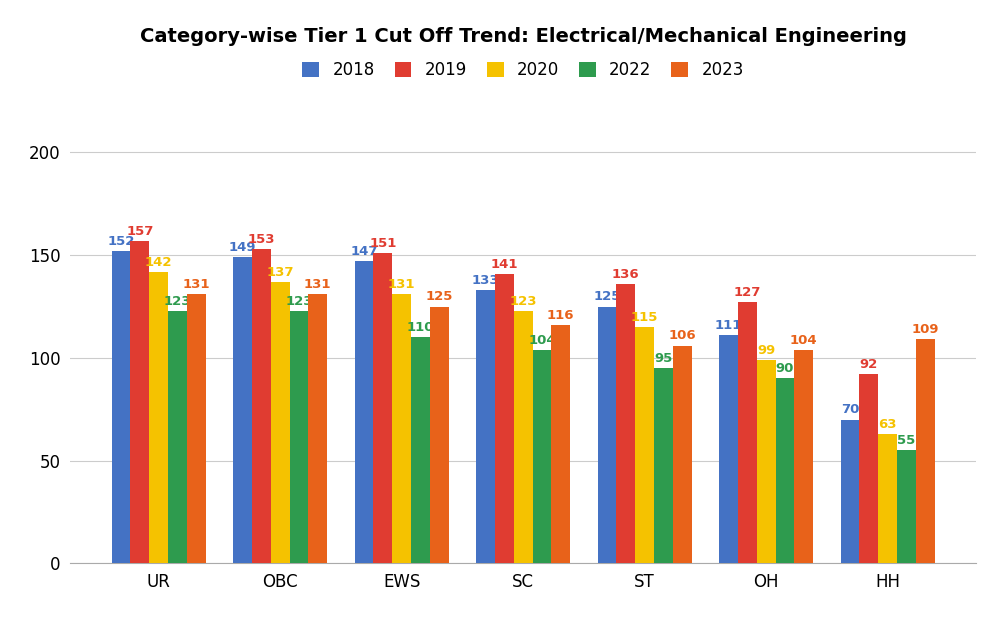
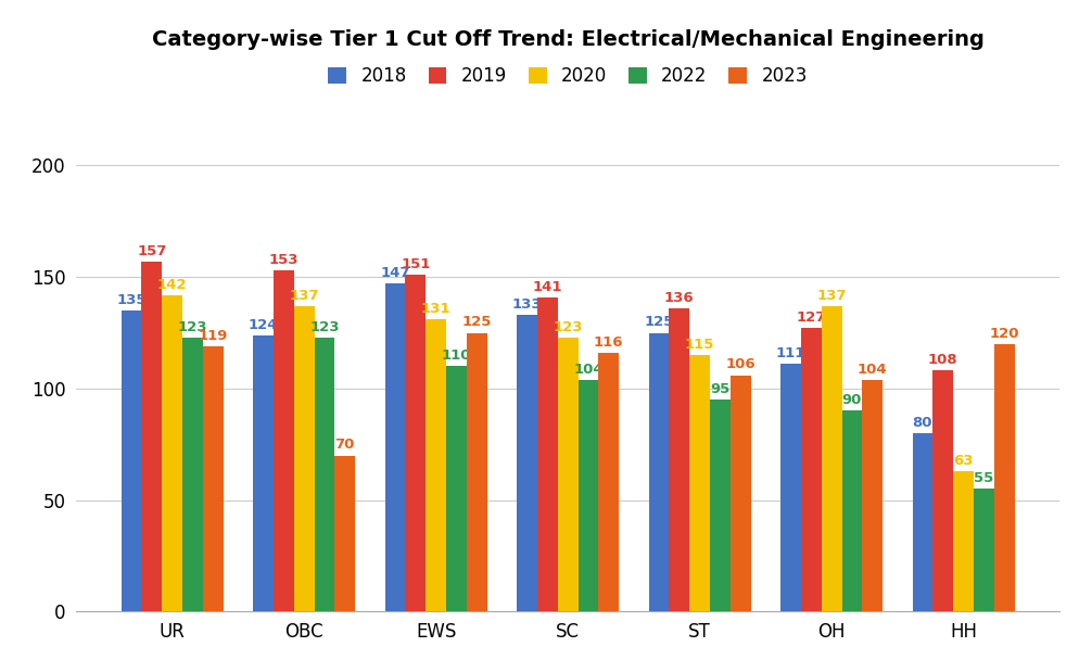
2018/UR: 152 -> 135
2023/UR: 131 -> 119
2018/OBC: 149 -> 124
2023/OBC: 131 -> 70
2020/OH: 99 -> 137
2018/HH: 70 -> 80
2019/HH: 92 -> 108
2023/HH: 109 -> 120
